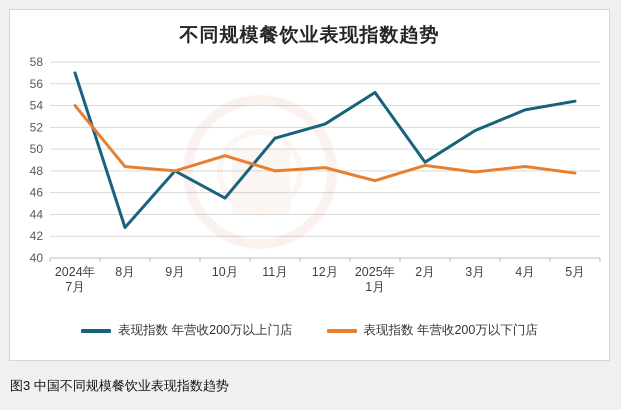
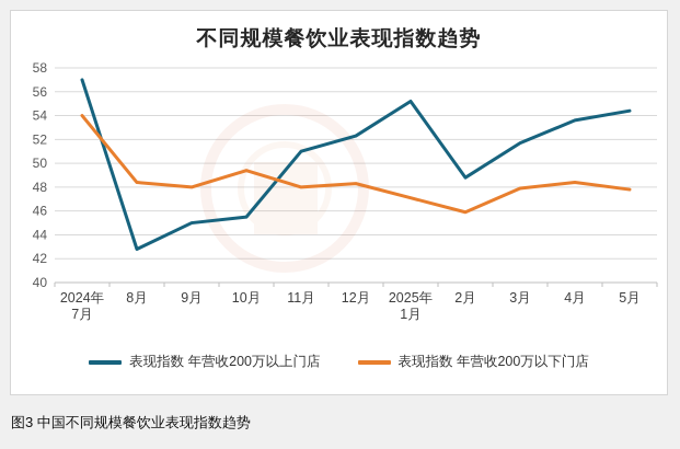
表现指数 年营收200万以上门店/9月: 48.0 -> 45.0
表现指数 年营收200万以下门店/2月: 48.5 -> 45.9
